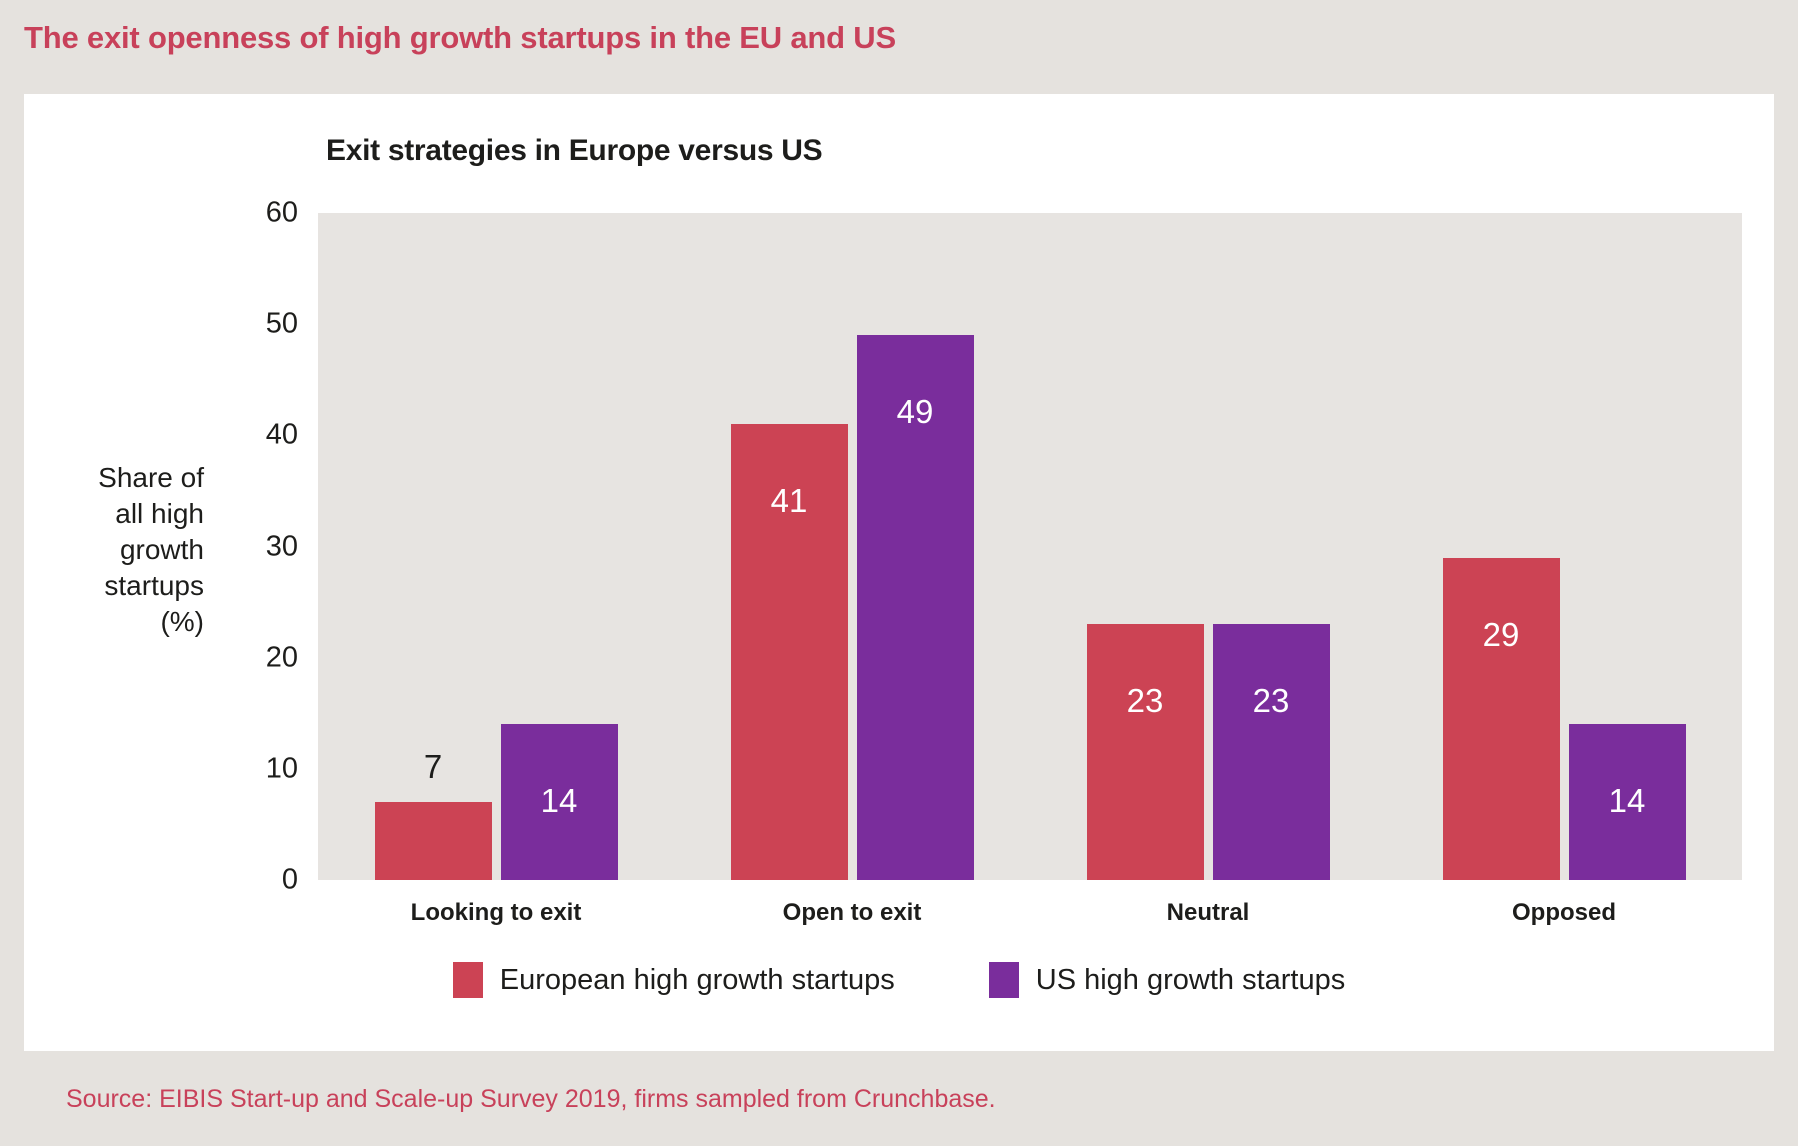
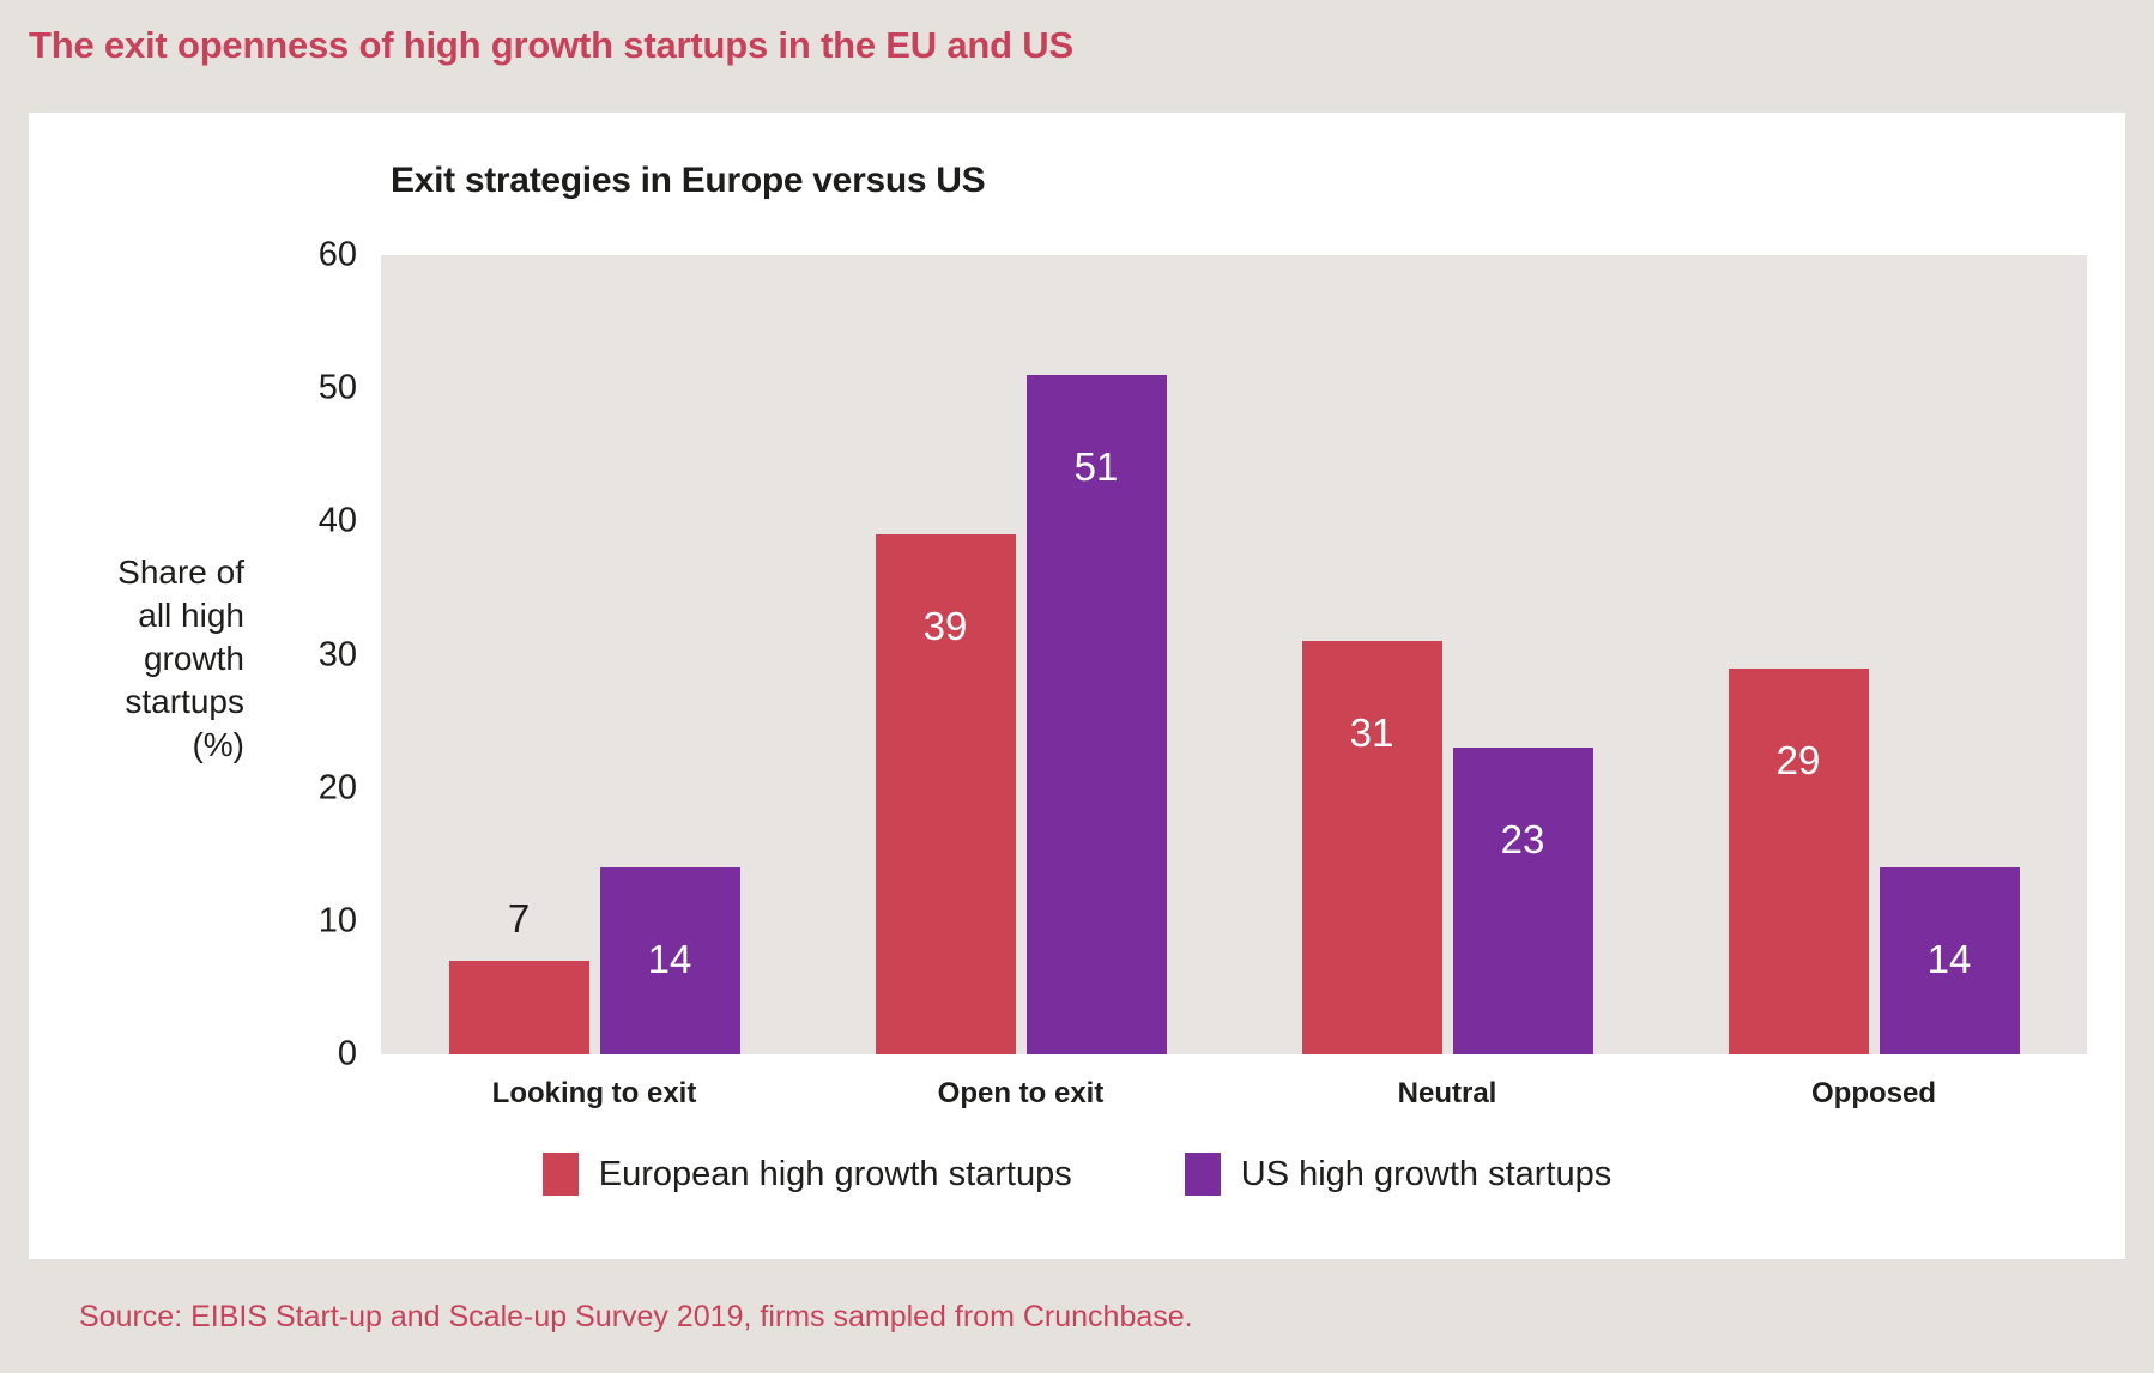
European high growth startups/Open to exit: 41 -> 39
US high growth startups/Open to exit: 49 -> 51
European high growth startups/Neutral: 23 -> 31
